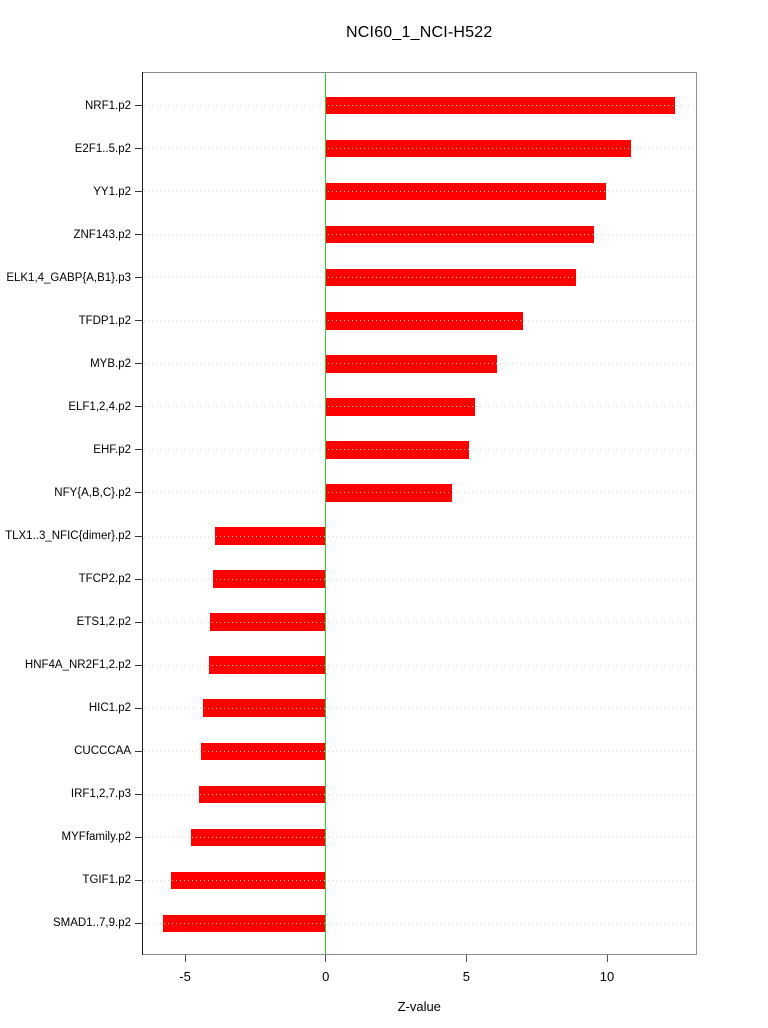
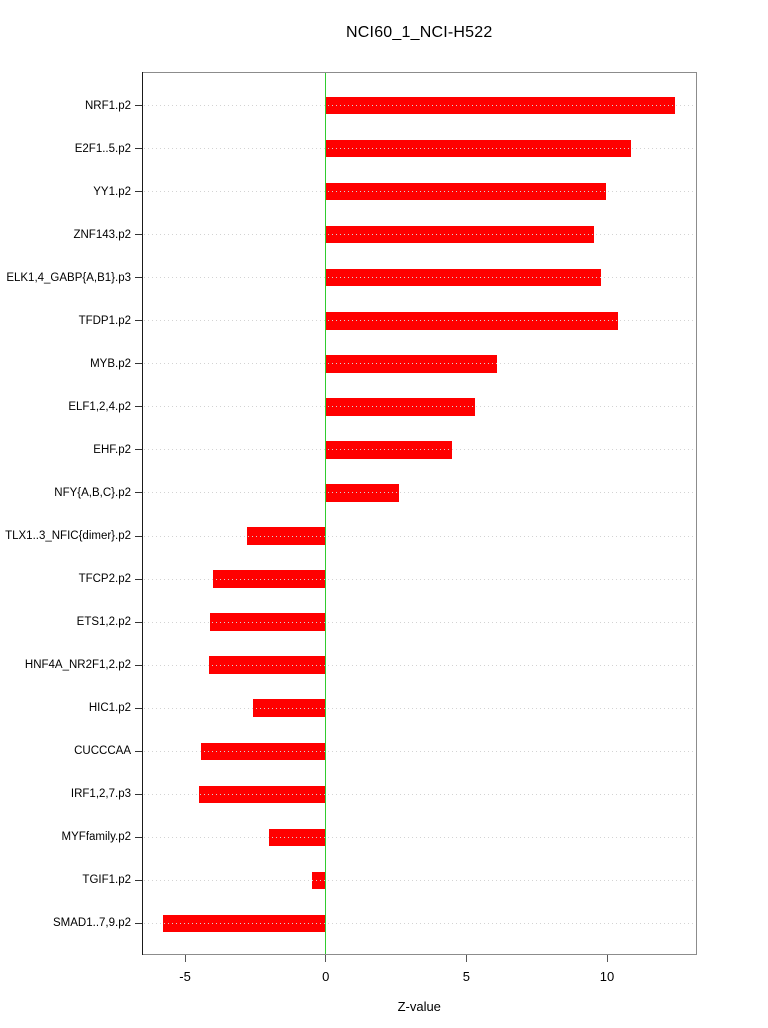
ELK1,4_GABP{A,B1}.p3: 8.9 -> 9.8
TFDP1.p2: 7.0 -> 10.4
EHF.p2: 5.1 -> 4.5
NFY{A,B,C}.p2: 4.5 -> 2.6
TLX1..3_NFIC{dimer}.p2: -4.0 -> -2.8
HIC1.p2: -4.3 -> -2.6
MYFfamily.p2: -4.8 -> -2.0
TGIF1.p2: -5.5 -> -0.5
